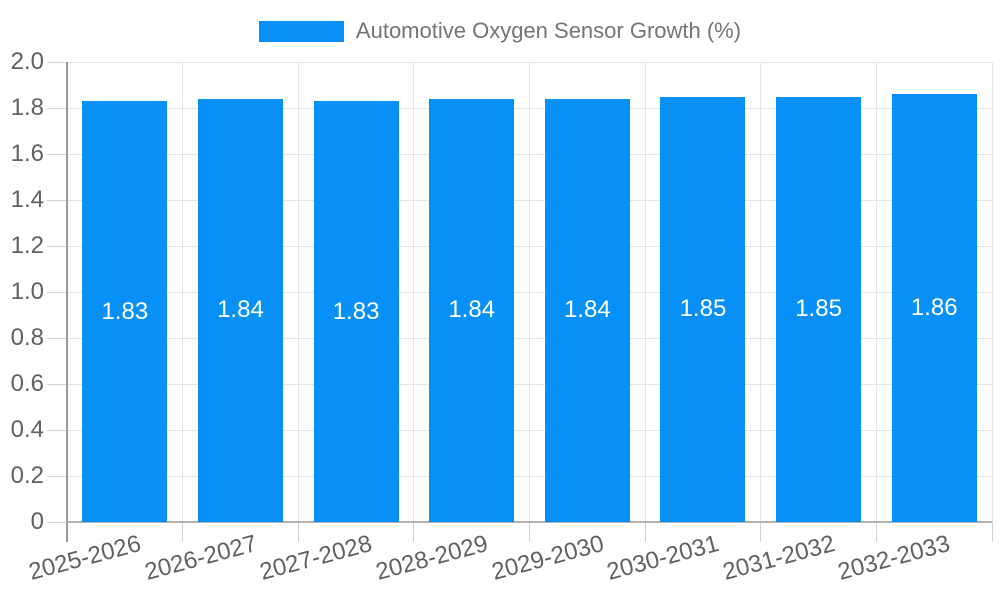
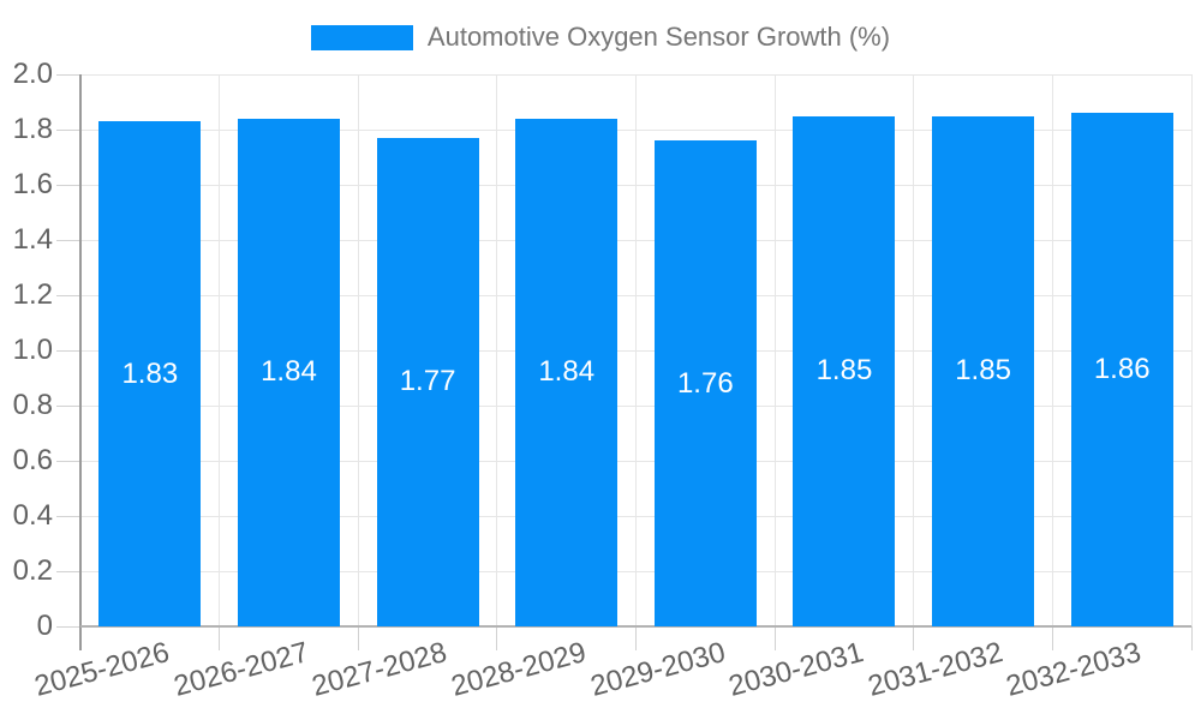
2027-2028: 1.83 -> 1.77
2029-2030: 1.84 -> 1.76
